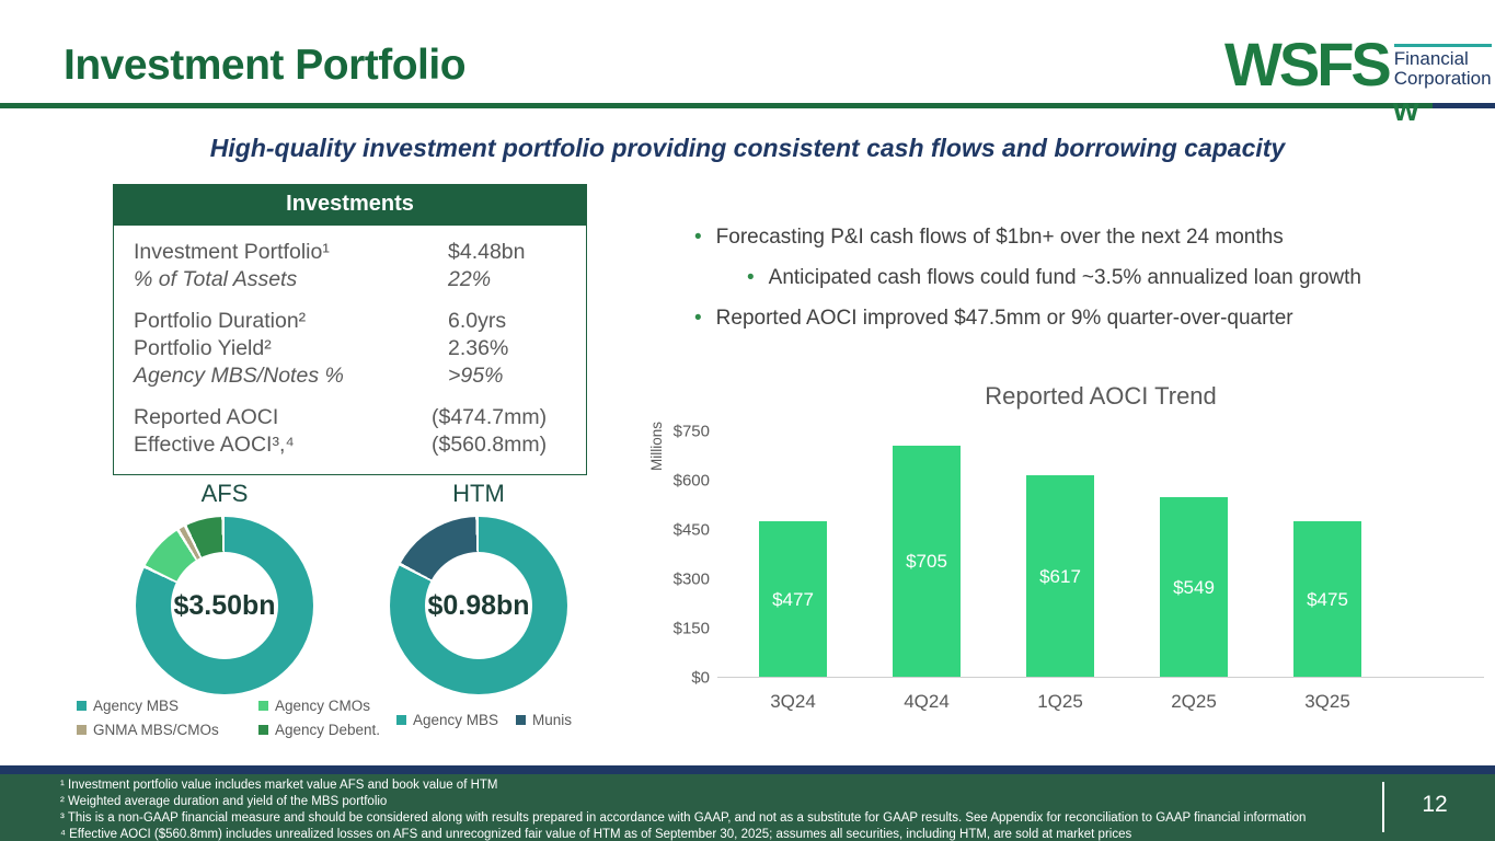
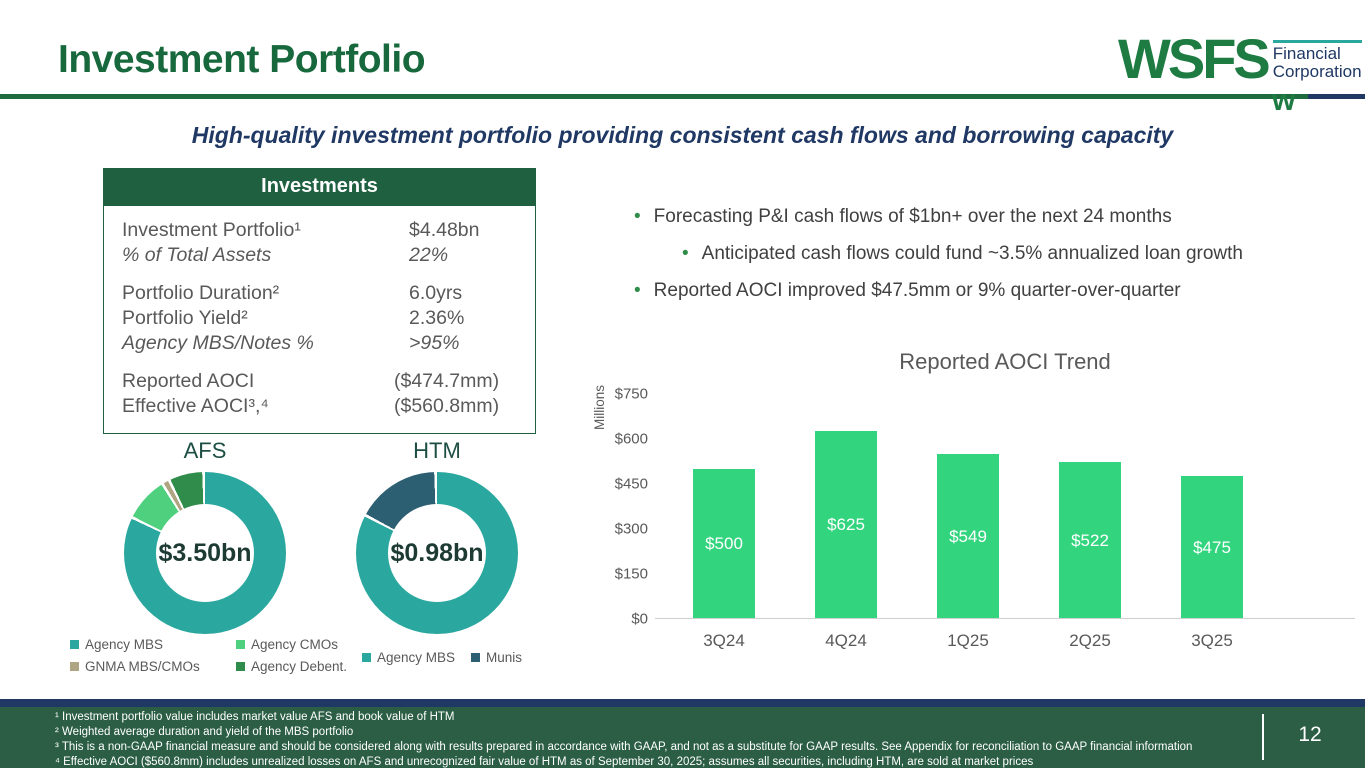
Reported AOCI Trend/3Q24: $477 -> $500
Reported AOCI Trend/4Q24: $705 -> $625
Reported AOCI Trend/1Q25: $617 -> $549
Reported AOCI Trend/2Q25: $549 -> $522
